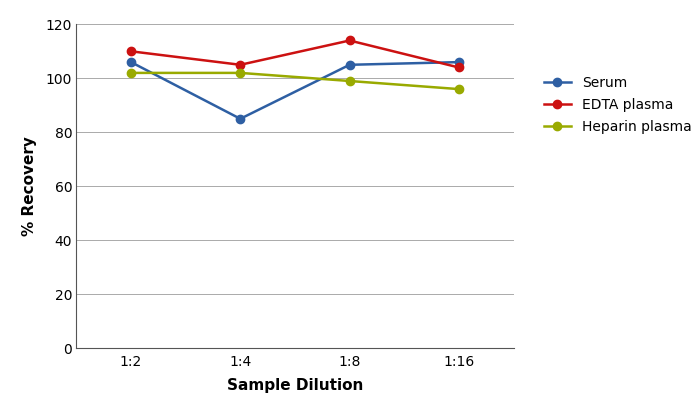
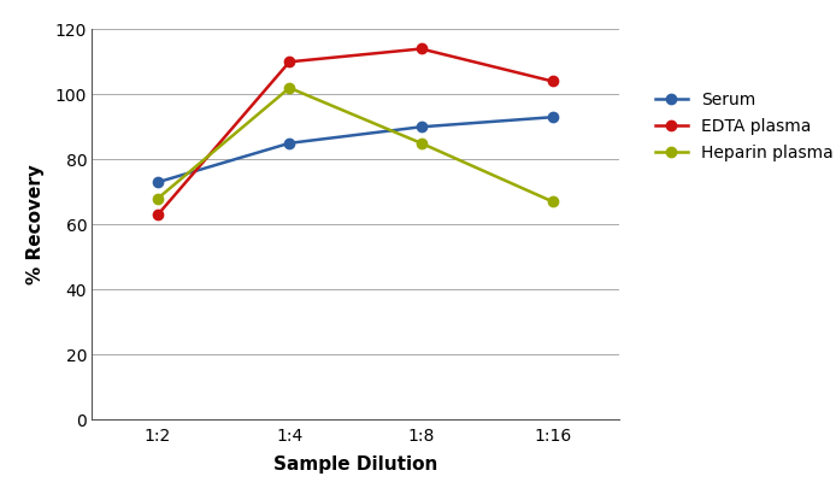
Serum/1:2: 106 -> 73
EDTA plasma/1:2: 110 -> 63
Heparin plasma/1:2: 102 -> 68
EDTA plasma/1:4: 105 -> 110
Serum/1:8: 105 -> 90
Heparin plasma/1:8: 99 -> 85
Serum/1:16: 106 -> 93
Heparin plasma/1:16: 96 -> 67
